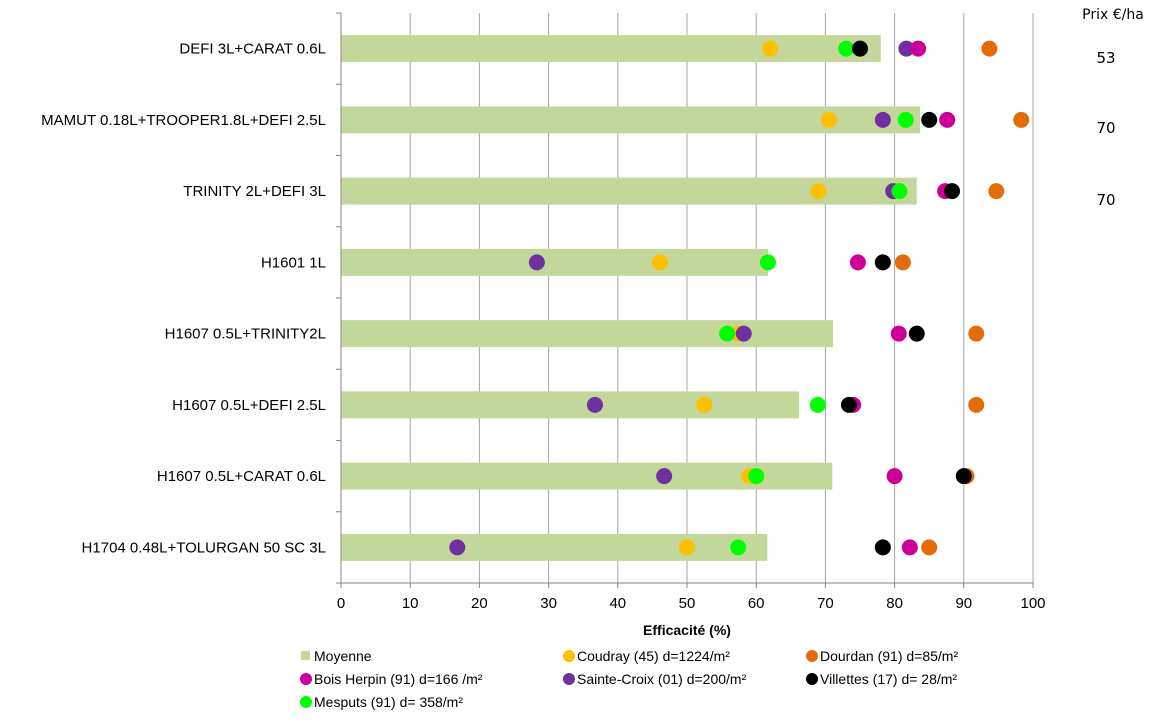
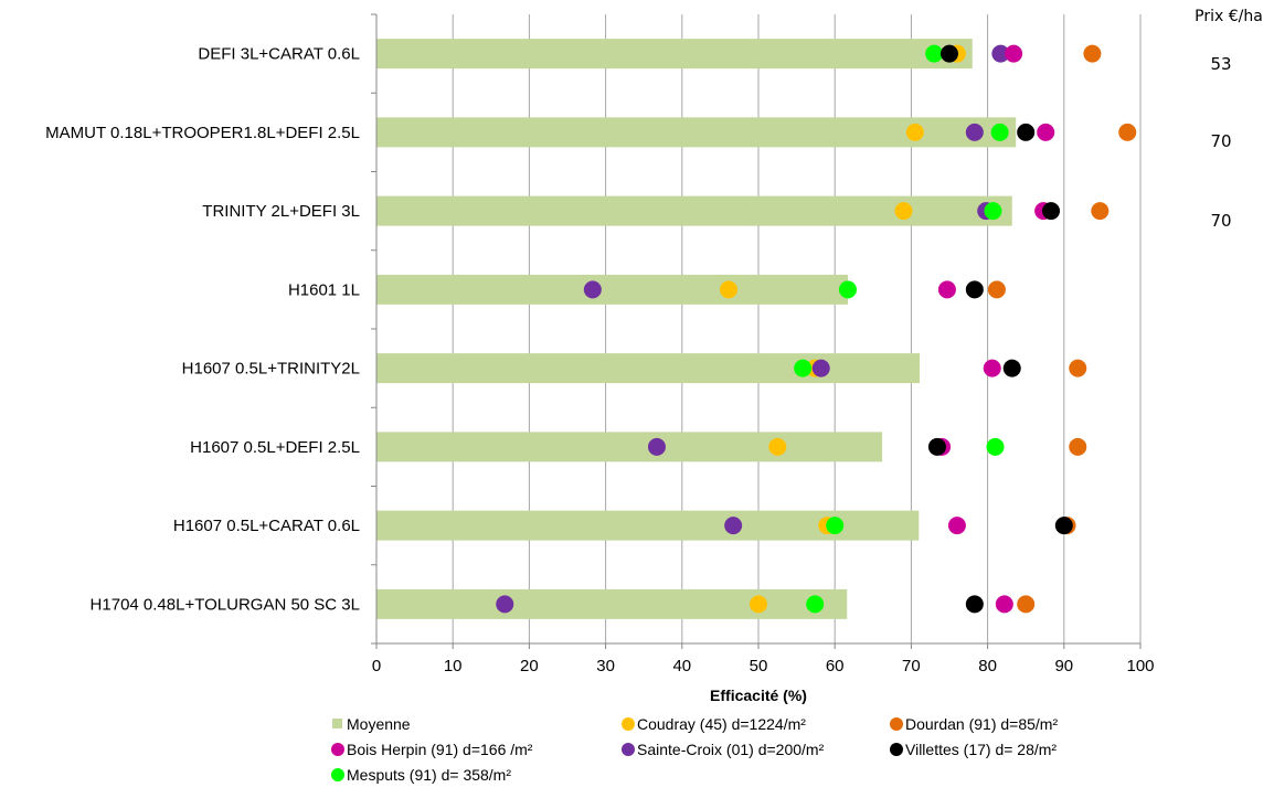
Coudray (45) d=1224/m²/DEFI 3L+CARAT 0.6L: 62 -> 76
Mesputs (91) d= 358/m²/H1607 0.5L+DEFI 2.5L: 69 -> 81
Bois Herpin (91) d=166 /m²/H1607 0.5L+CARAT 0.6L: 80 -> 76
